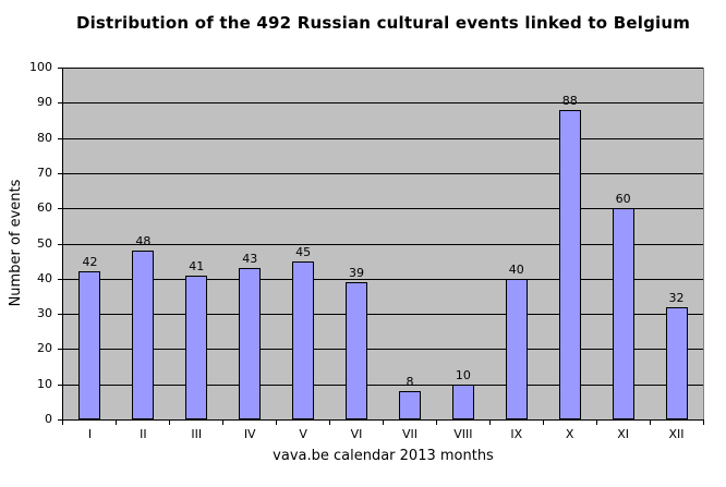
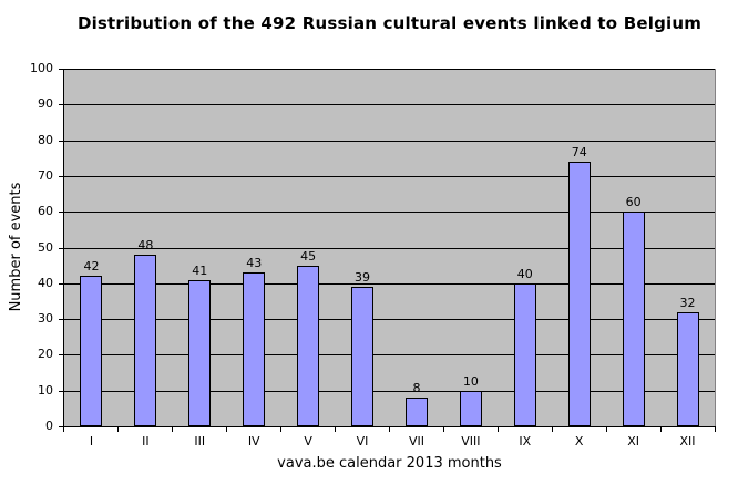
X: 88 -> 74
